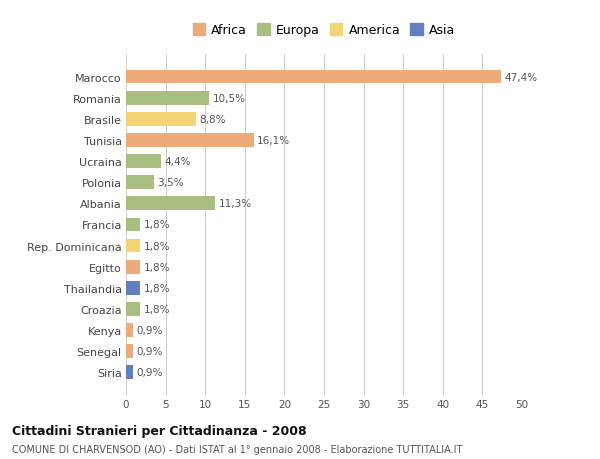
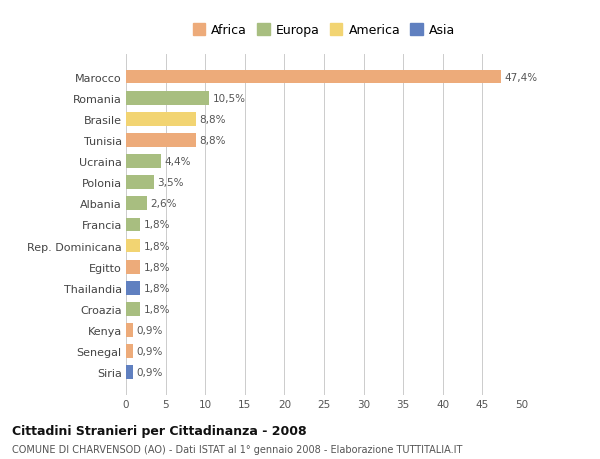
Tunisia: 16,1% -> 8,8%
Albania: 11,3% -> 2,6%
